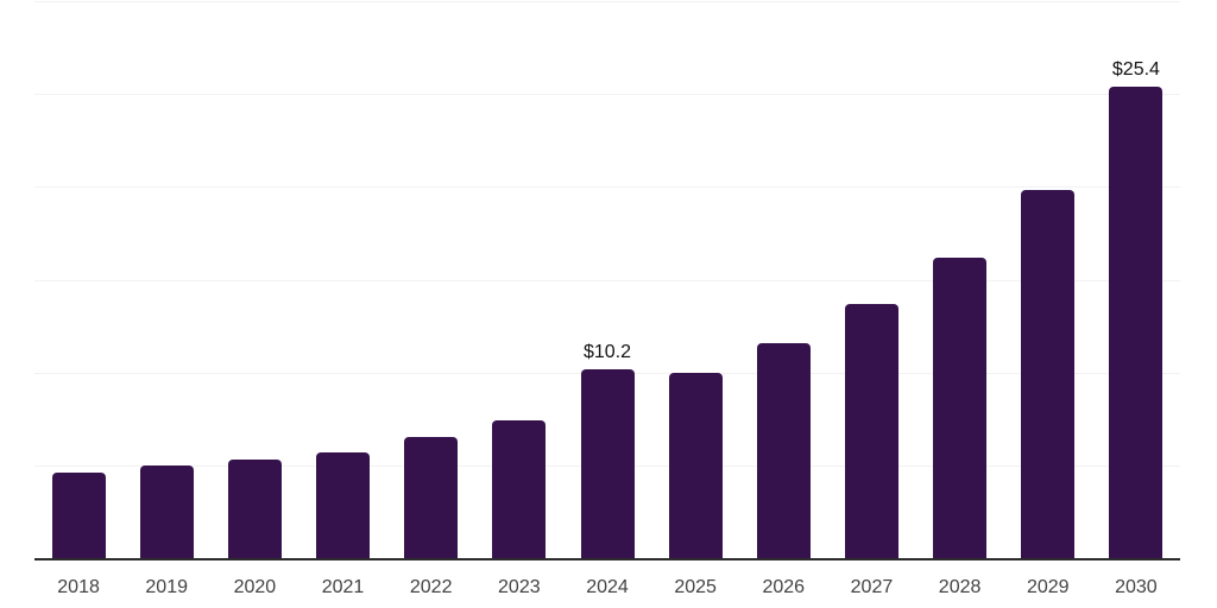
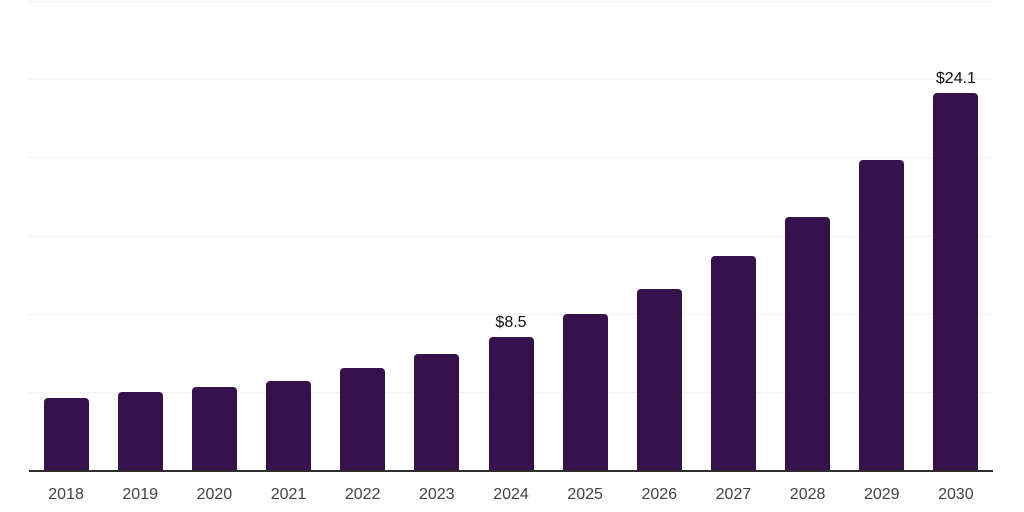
2024: $10.2 -> $8.5
2030: $25.4 -> $24.1
